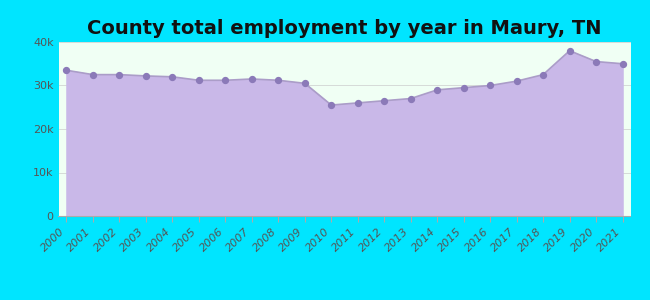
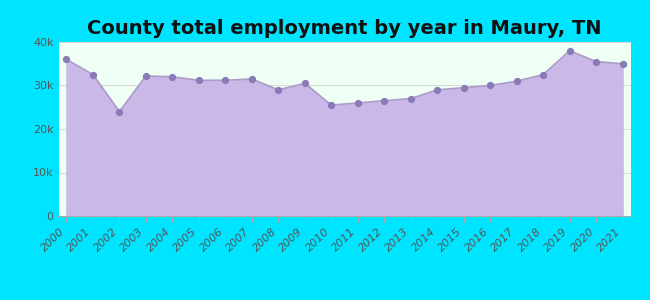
2000: 33.5k -> 36.0k
2002: 32.5k -> 24.0k
2008: 31.2k -> 29.0k
